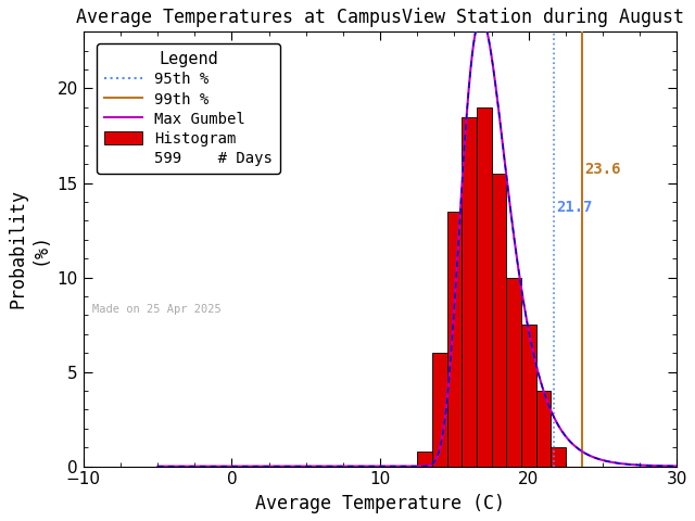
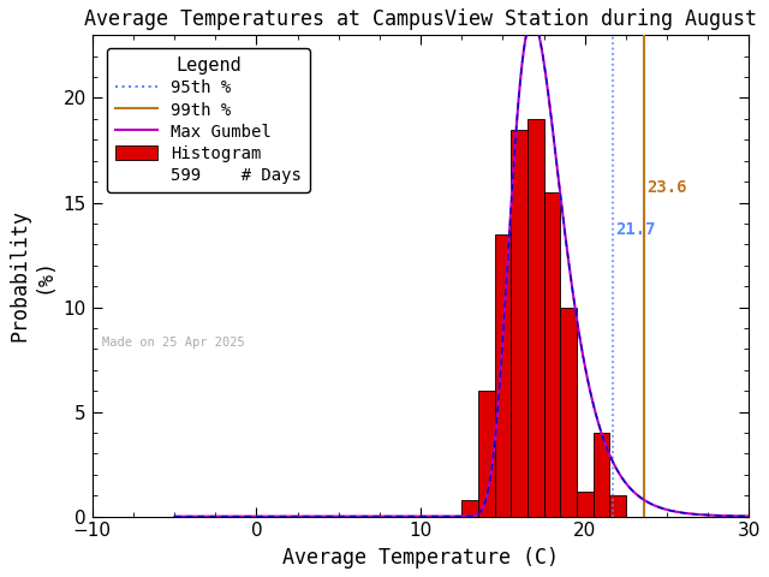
Histogram/20: 7.5 -> 1.2
